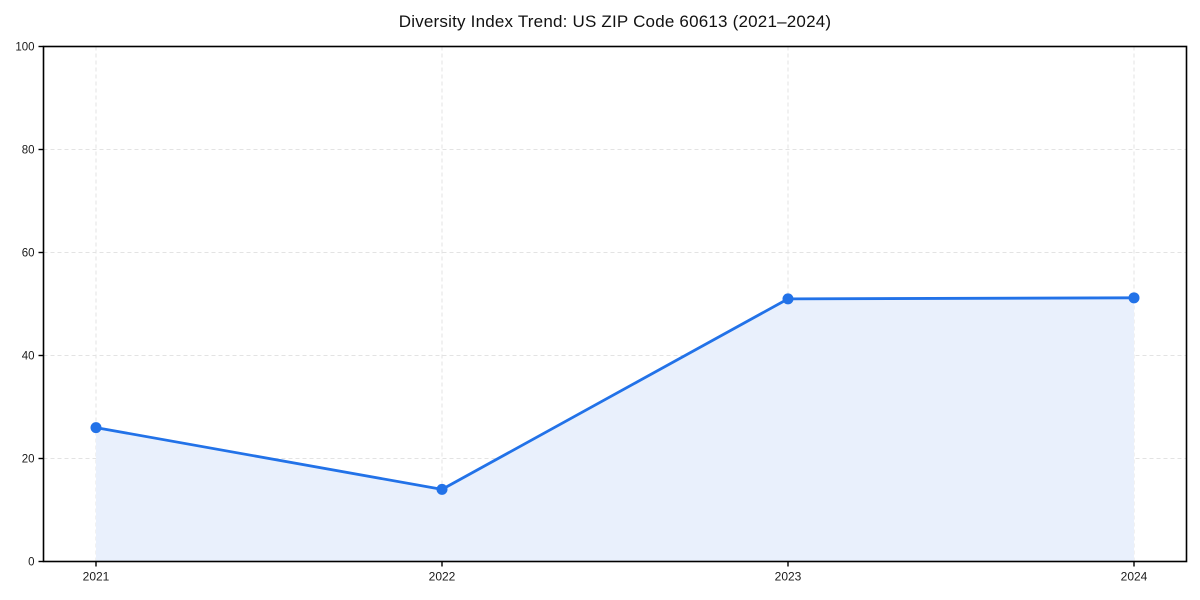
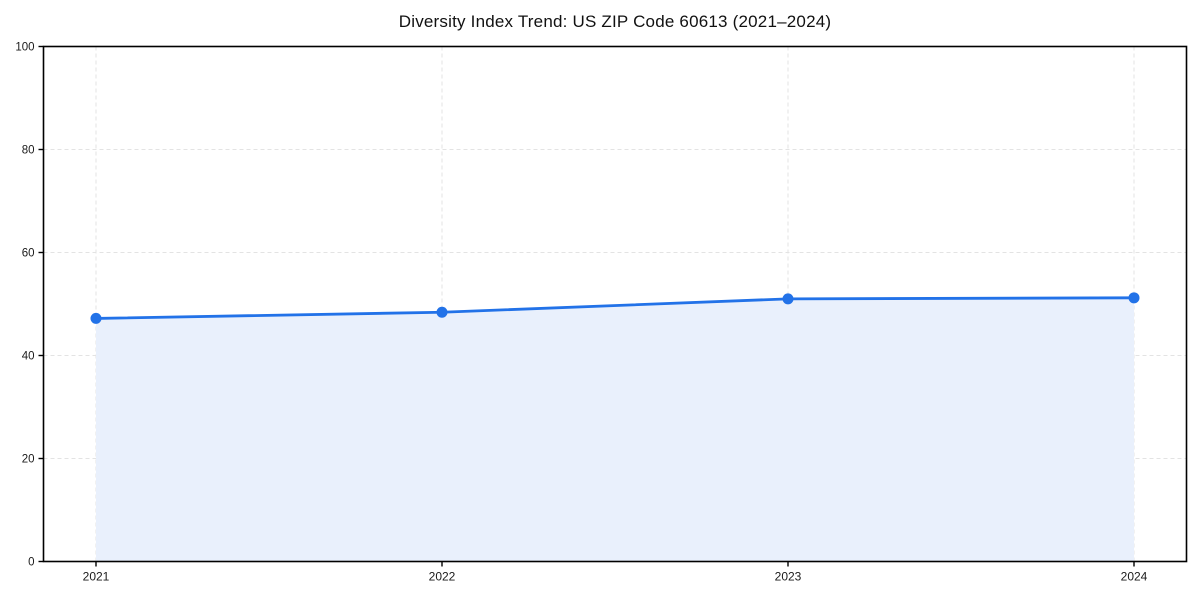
2021: 26 -> 47
2022: 14 -> 48
